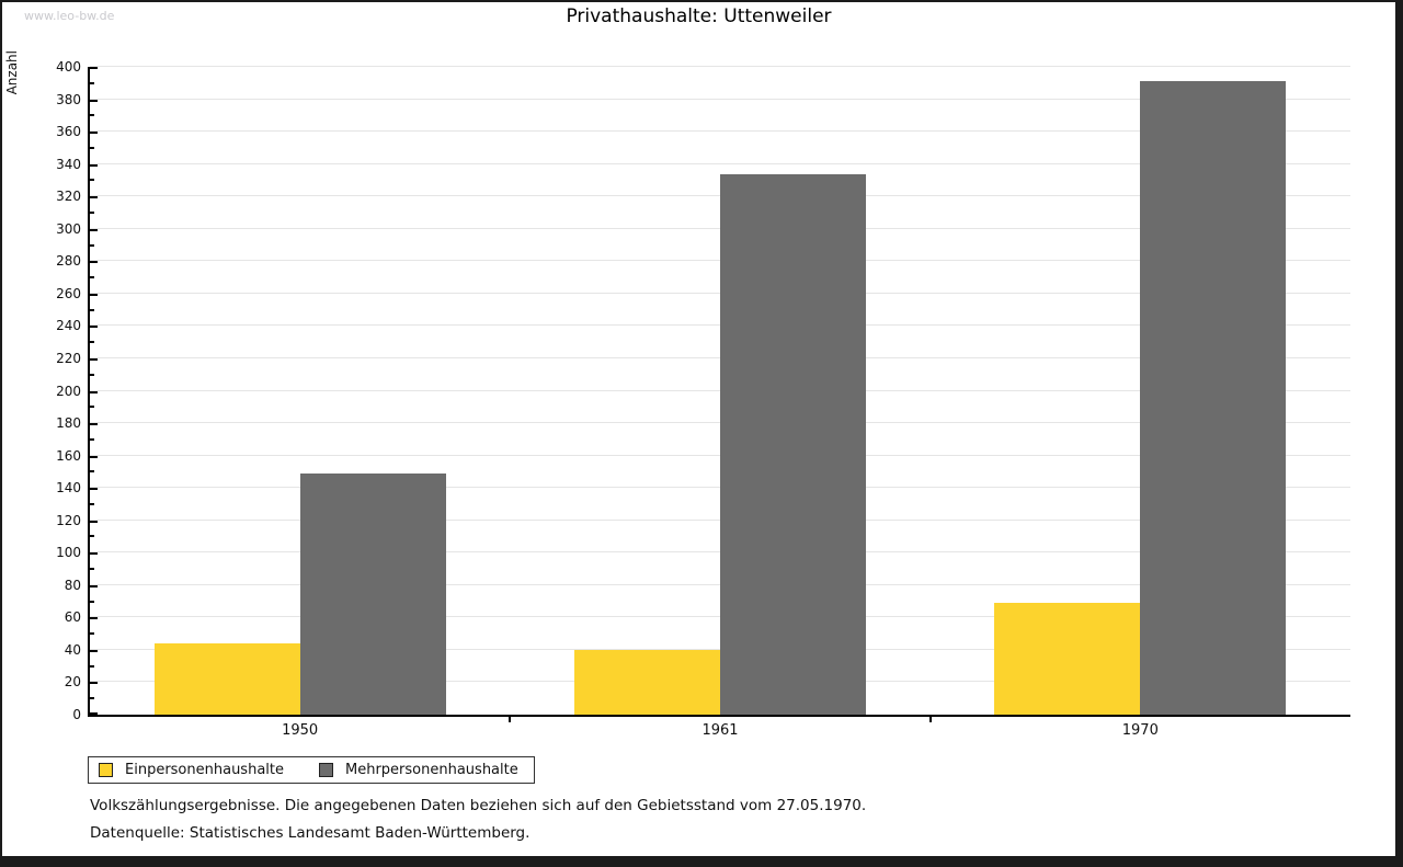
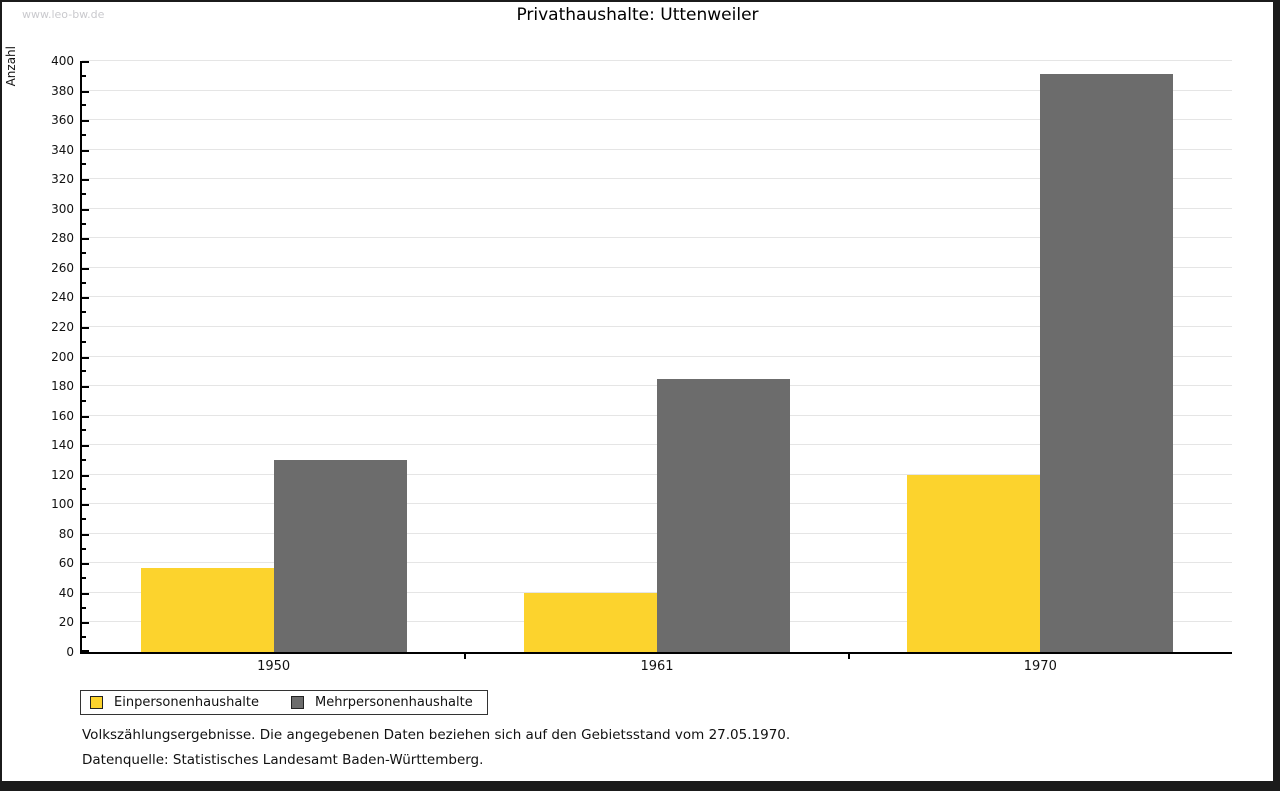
Einpersonenhaushalte/1950: 44 -> 57
Mehrpersonenhaushalte/1950: 149 -> 130
Mehrpersonenhaushalte/1961: 334 -> 185
Einpersonenhaushalte/1970: 69 -> 120
